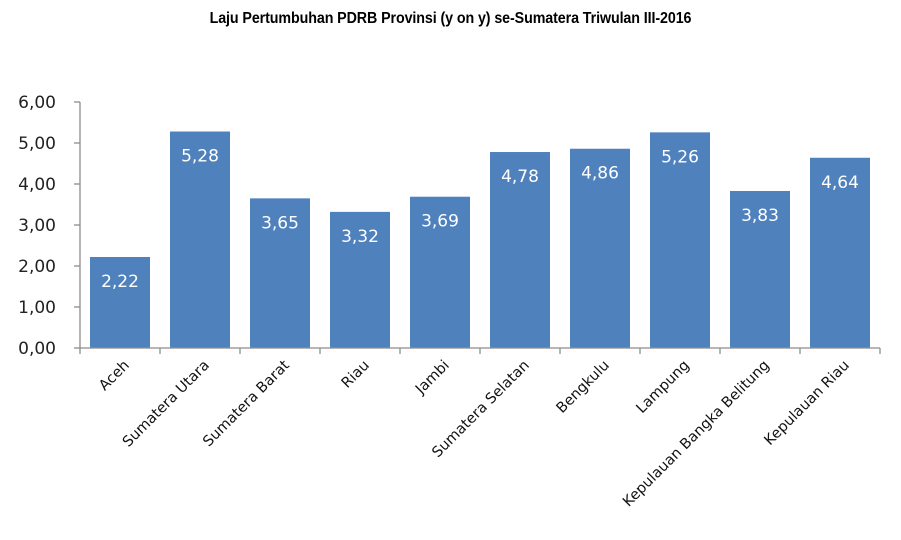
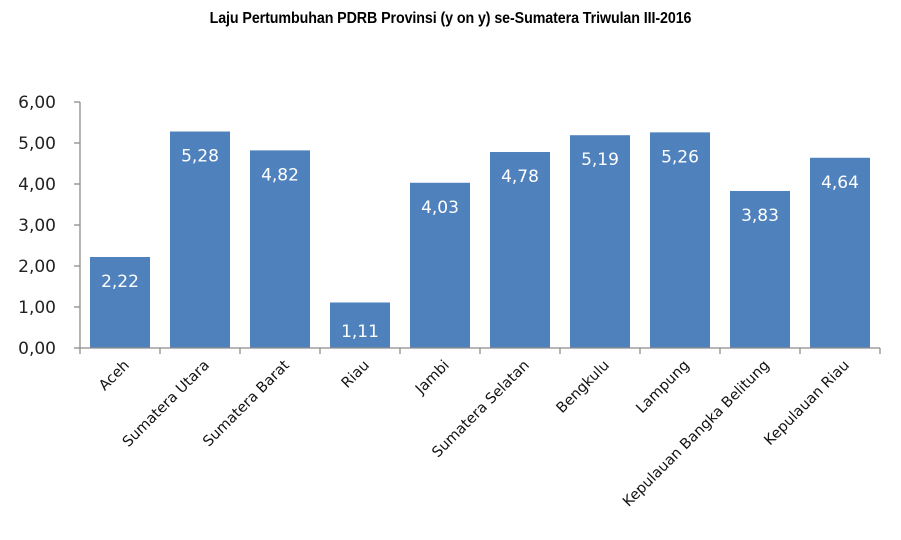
Sumatera Barat: 3,65 -> 4,82
Riau: 3,32 -> 1,11
Jambi: 3,69 -> 4,03
Bengkulu: 4,86 -> 5,19
